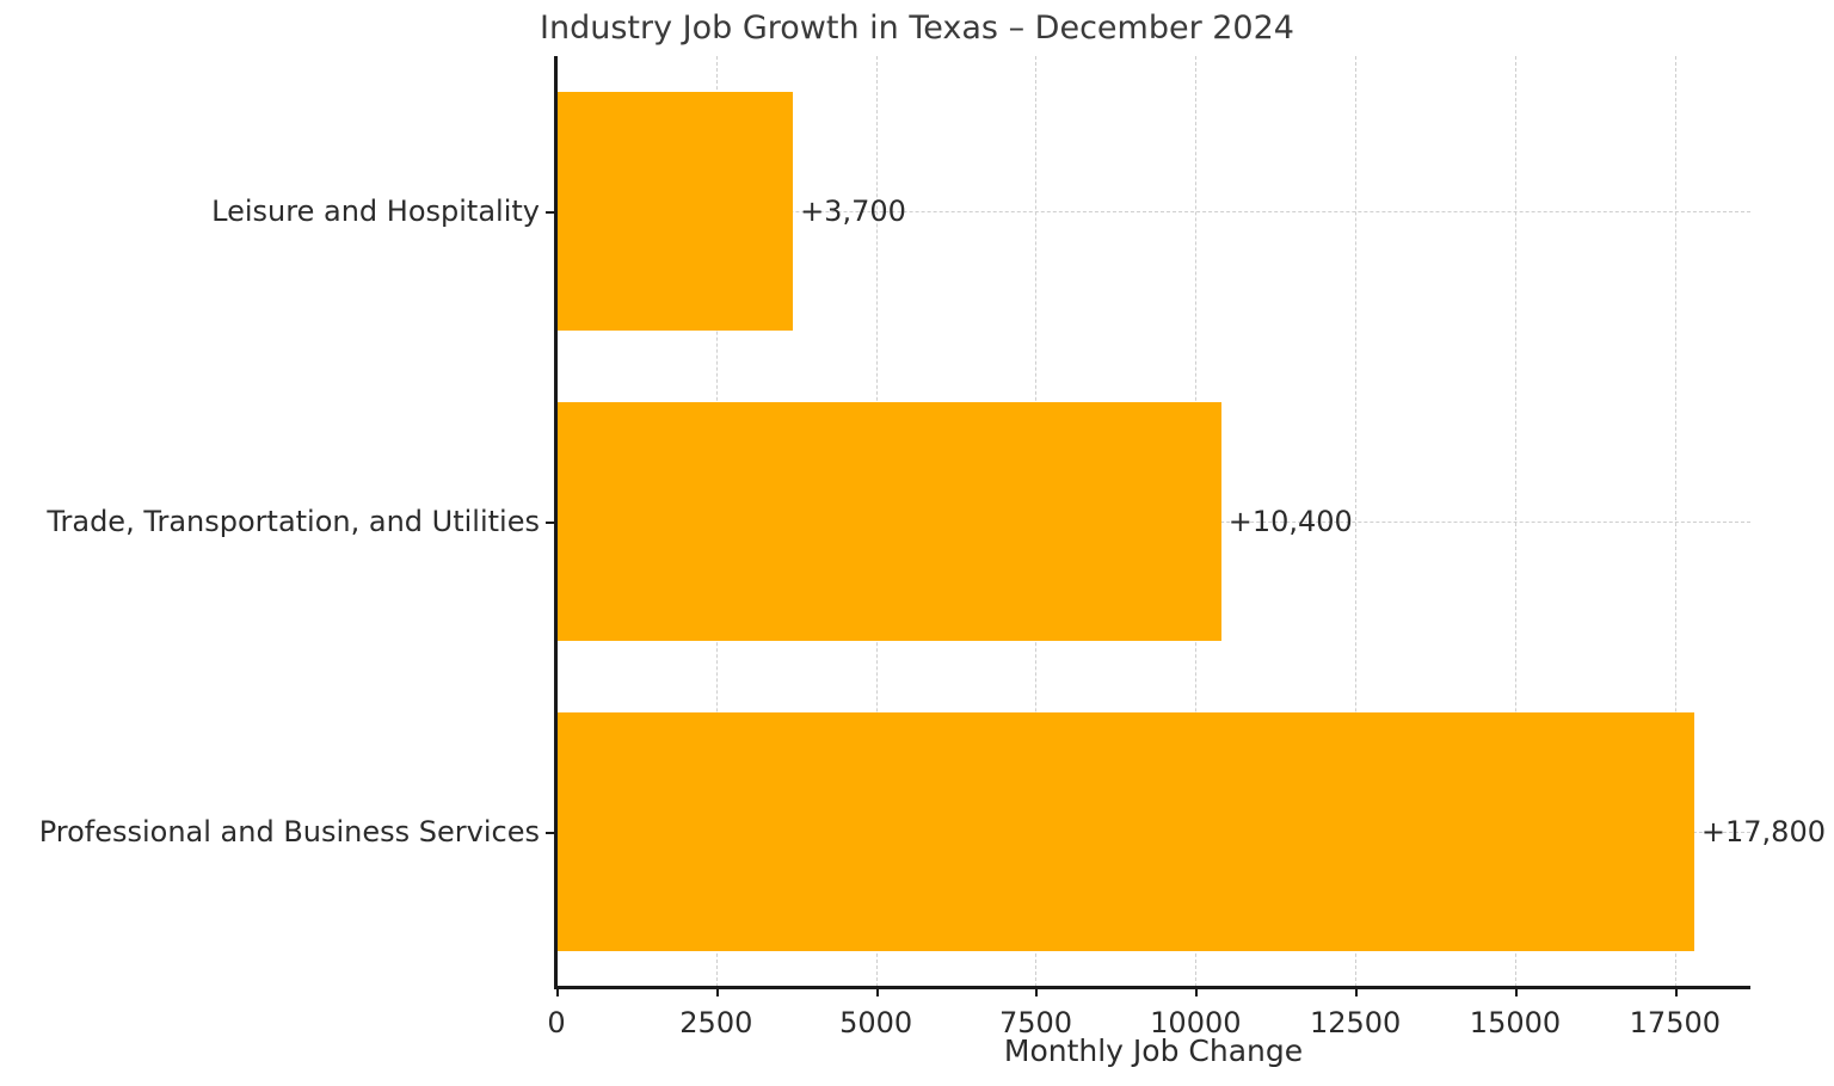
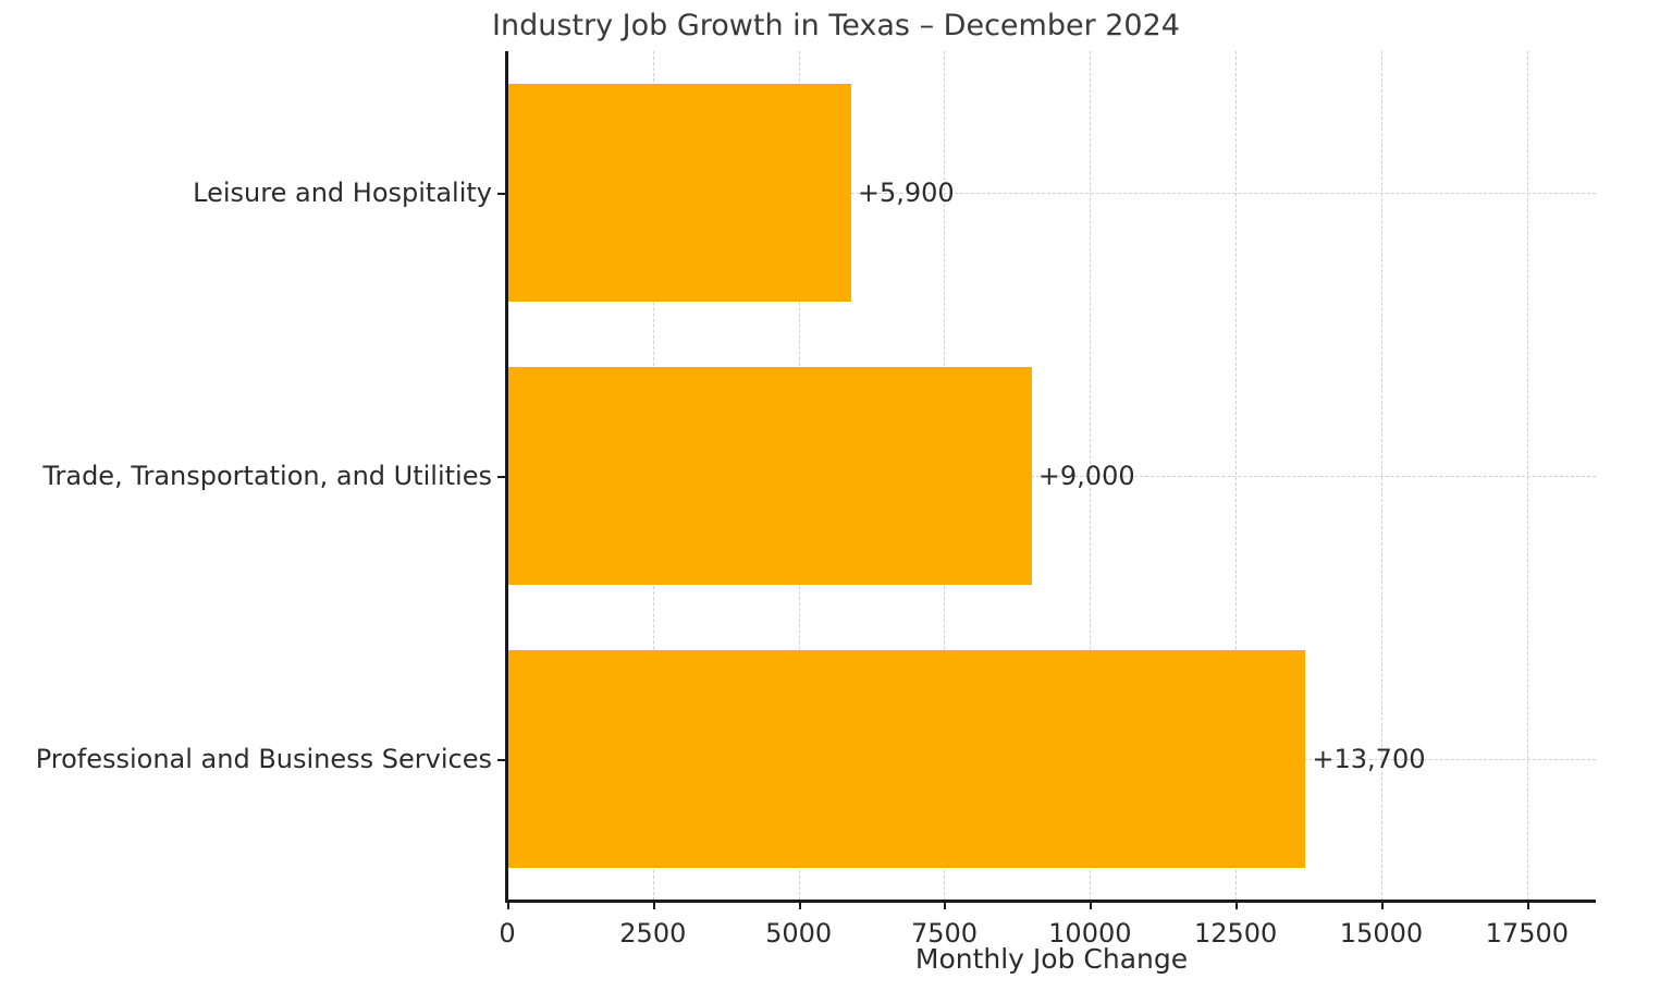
Professional and Business Services: +17,800 -> +13,700
Trade, Transportation, and Utilities: +10,400 -> +9,000
Leisure and Hospitality: +3,700 -> +5,900
